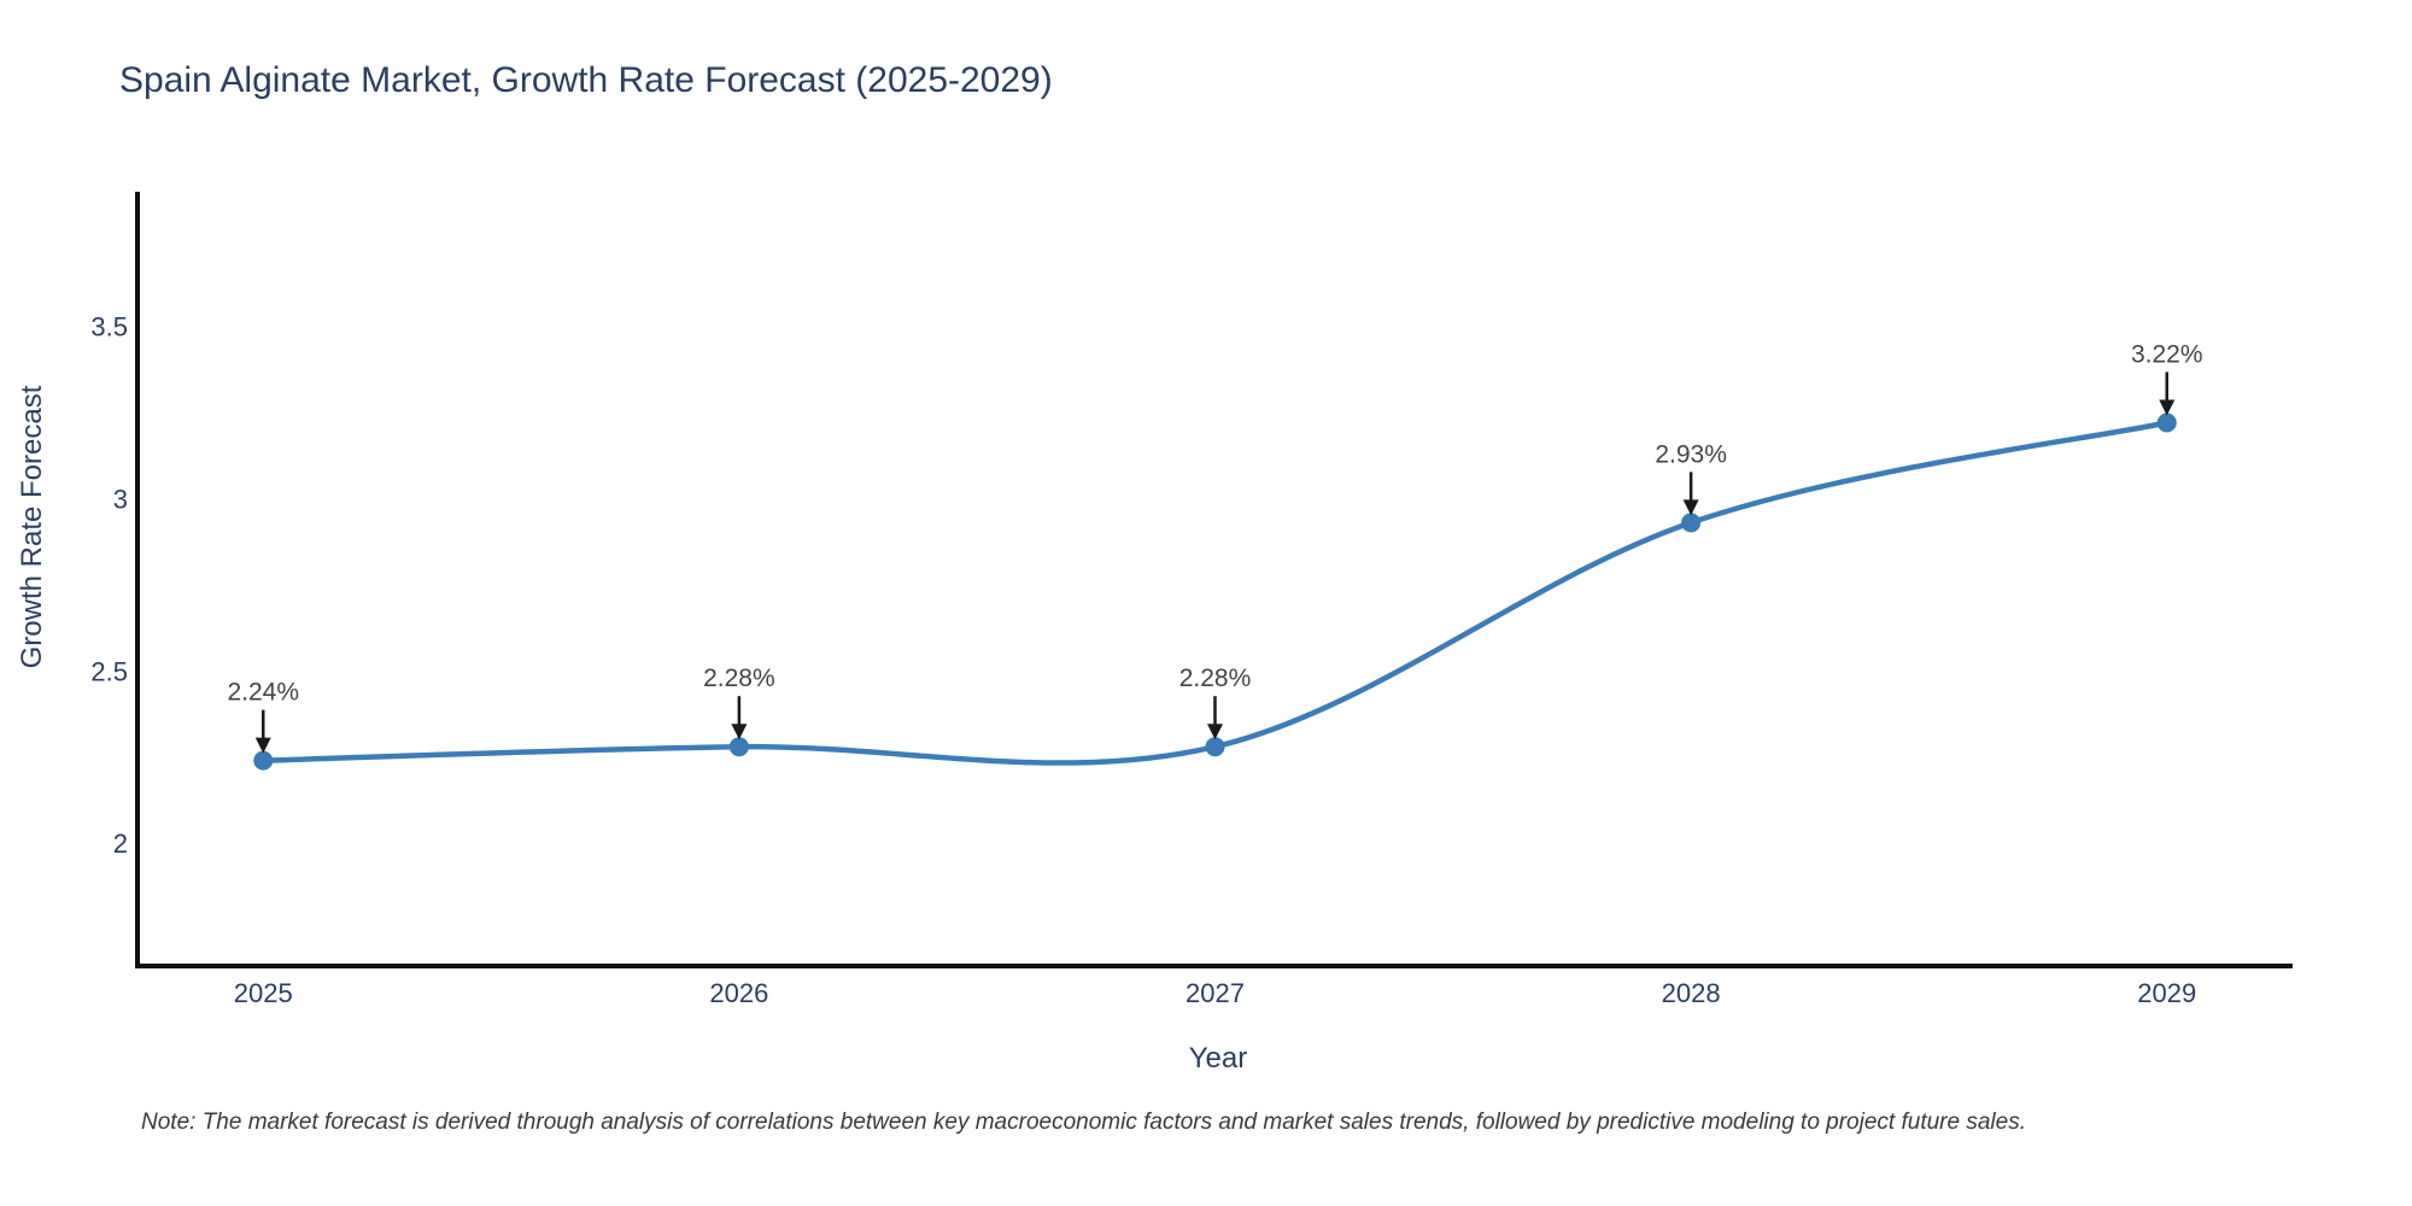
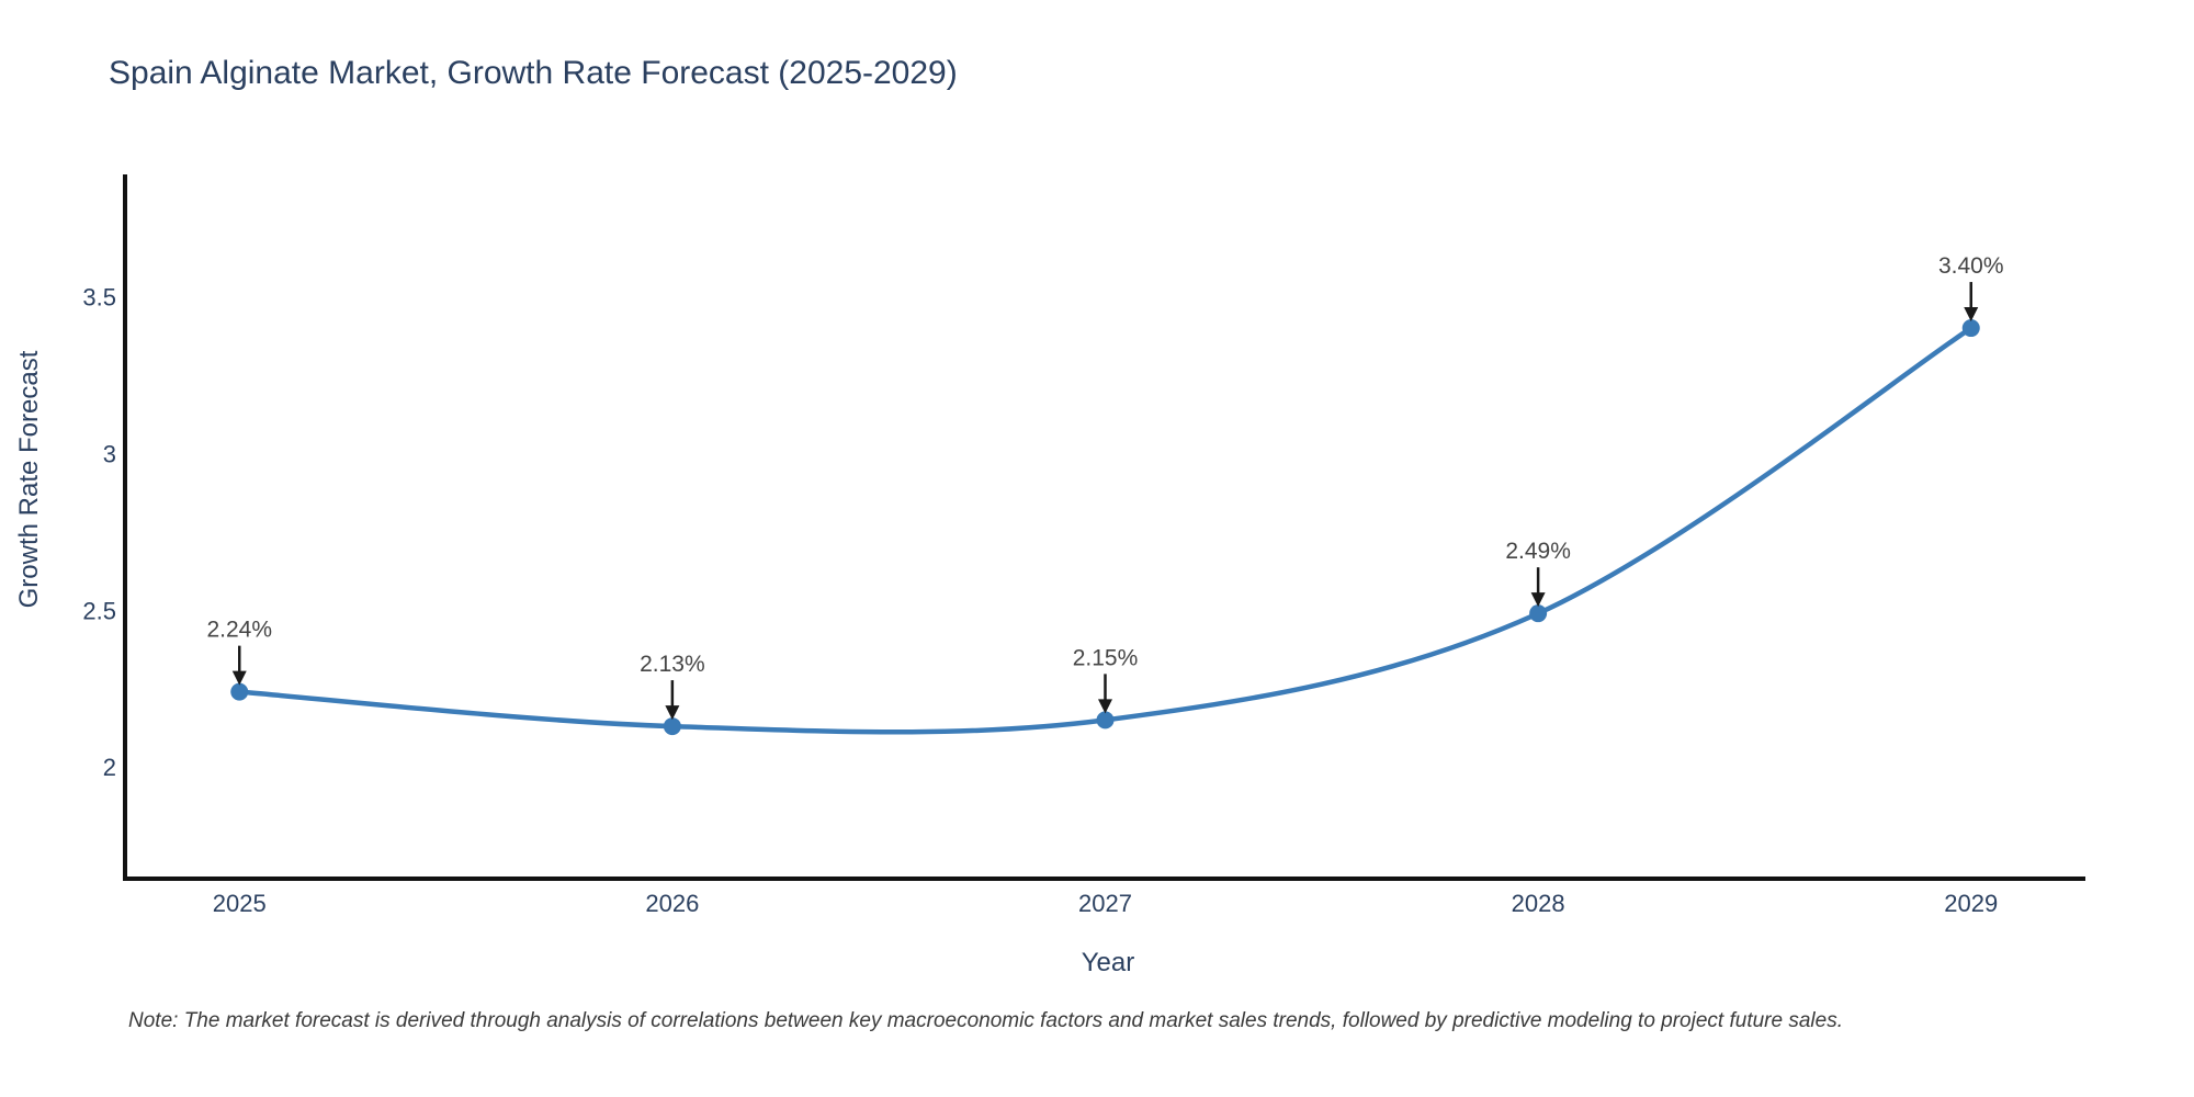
2026: 2.28% -> 2.13%
2027: 2.28% -> 2.15%
2028: 2.93% -> 2.49%
2029: 3.22% -> 3.40%
